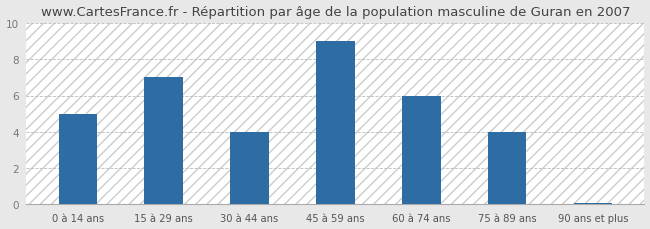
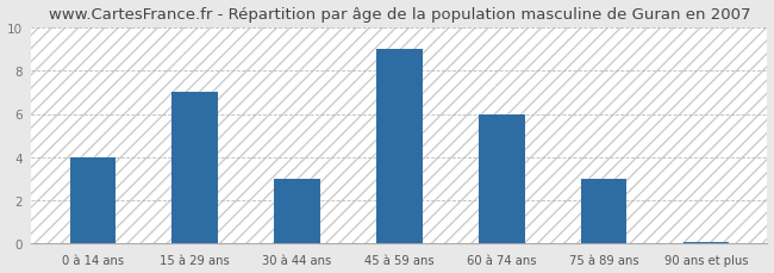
0 à 14 ans: 5.0 -> 4.0
30 à 44 ans: 4.0 -> 3.0
75 à 89 ans: 4.0 -> 3.0
